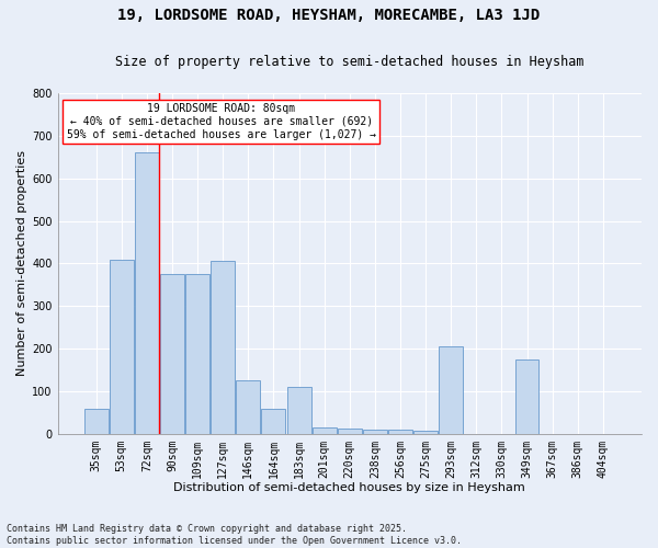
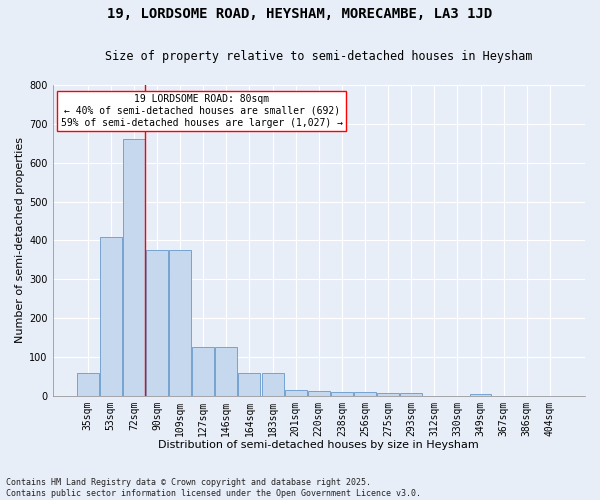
127sqm: 405 -> 125
183sqm: 110 -> 58
293sqm: 205 -> 8
349sqm: 175 -> 5
